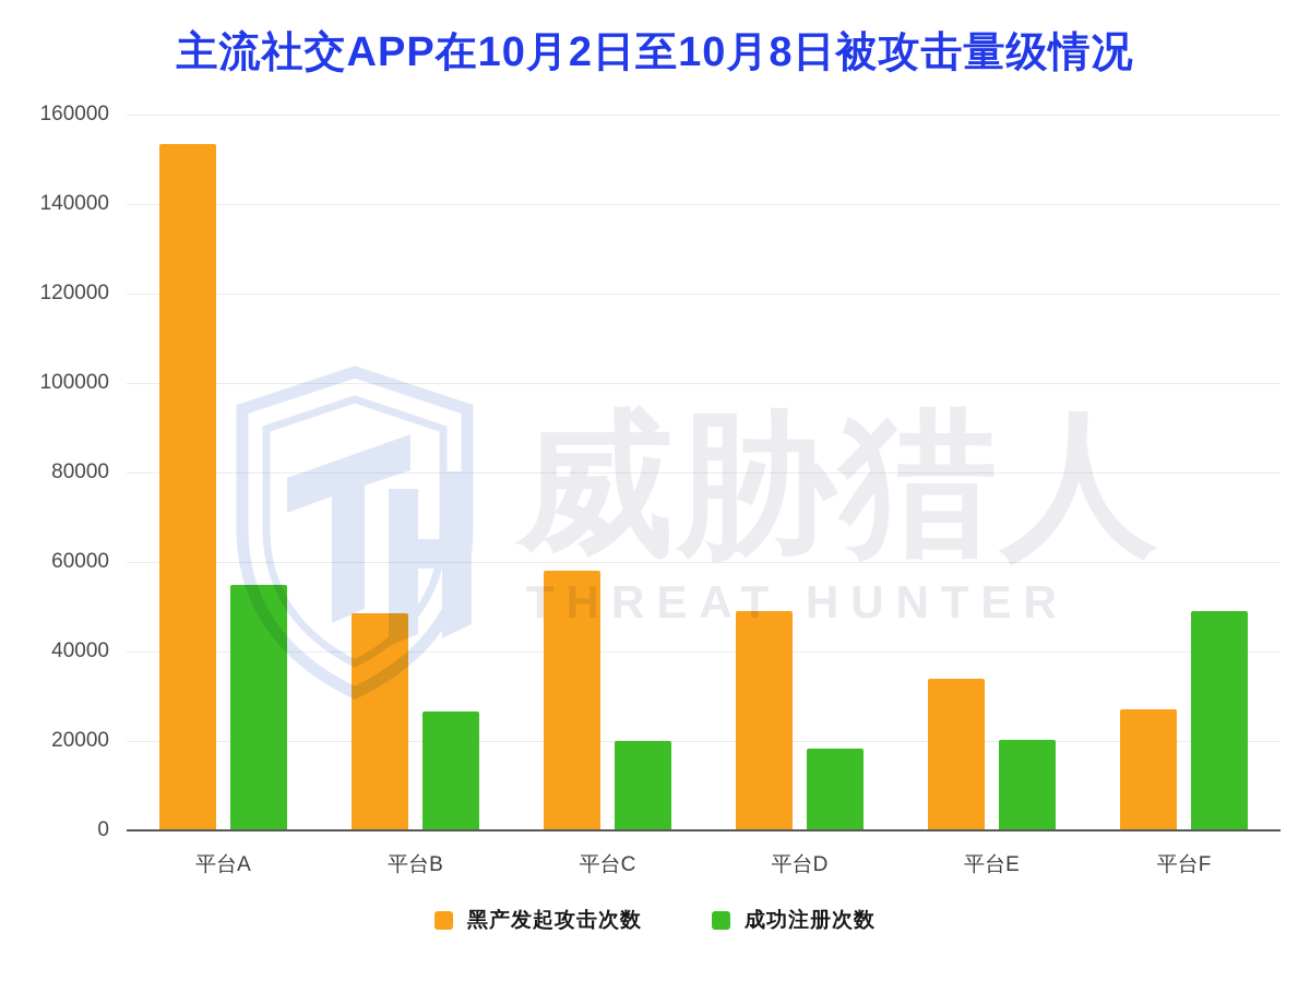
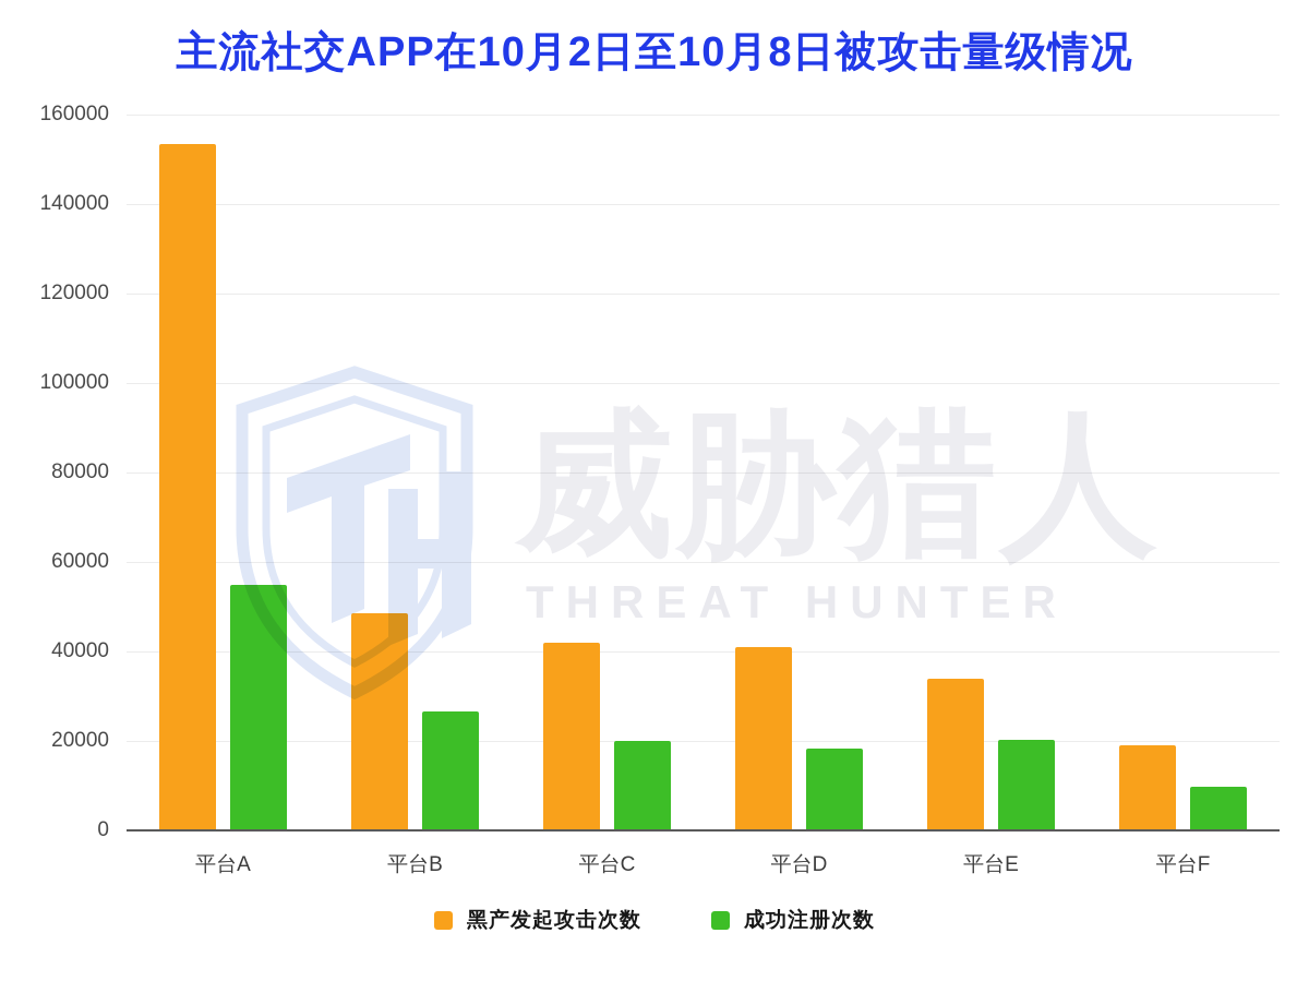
黑产发起攻击次数/平台C: 58000 -> 42000
黑产发起攻击次数/平台D: 49000 -> 41000
黑产发起攻击次数/平台F: 27000 -> 19000
成功注册次数/平台F: 49000 -> 10000
